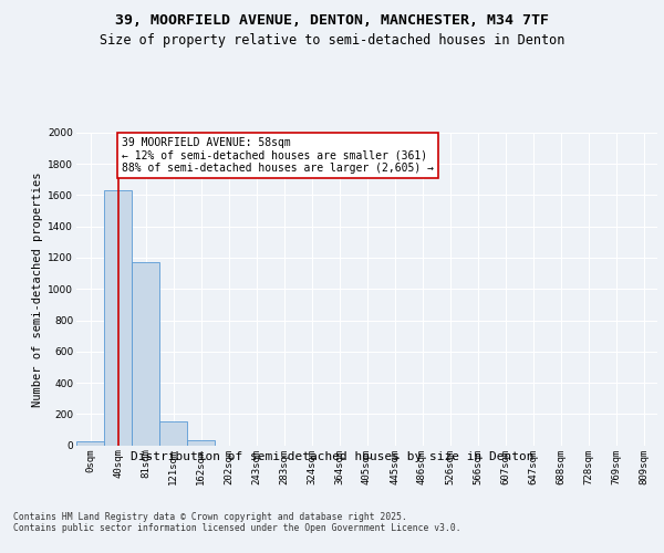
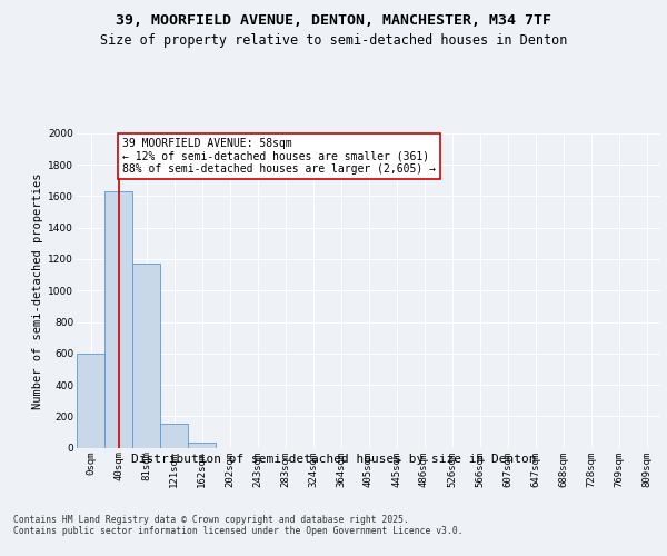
0sqm: 20 -> 600
